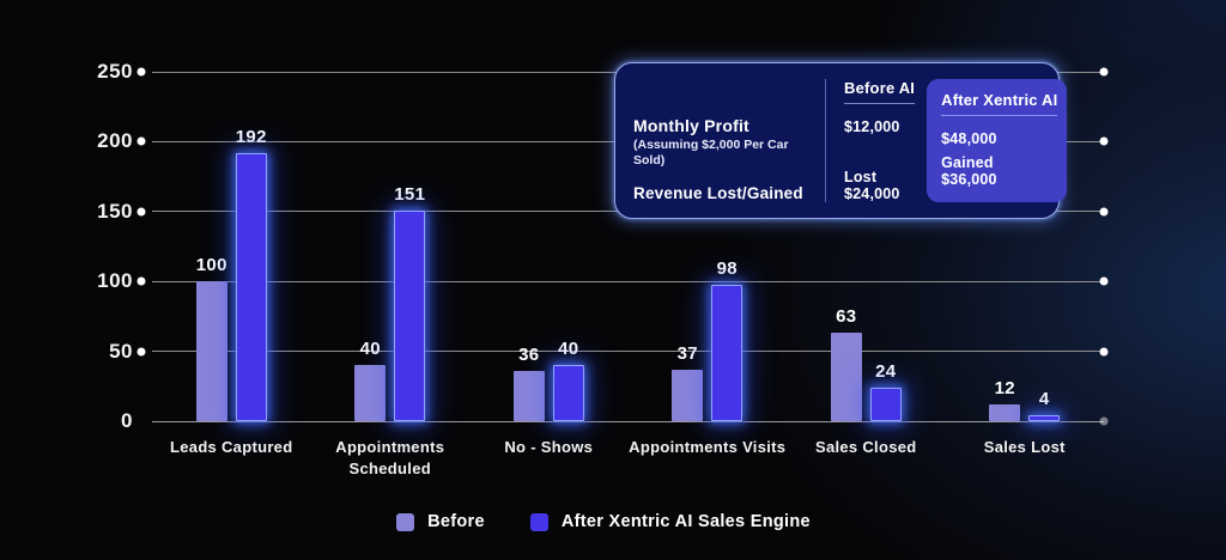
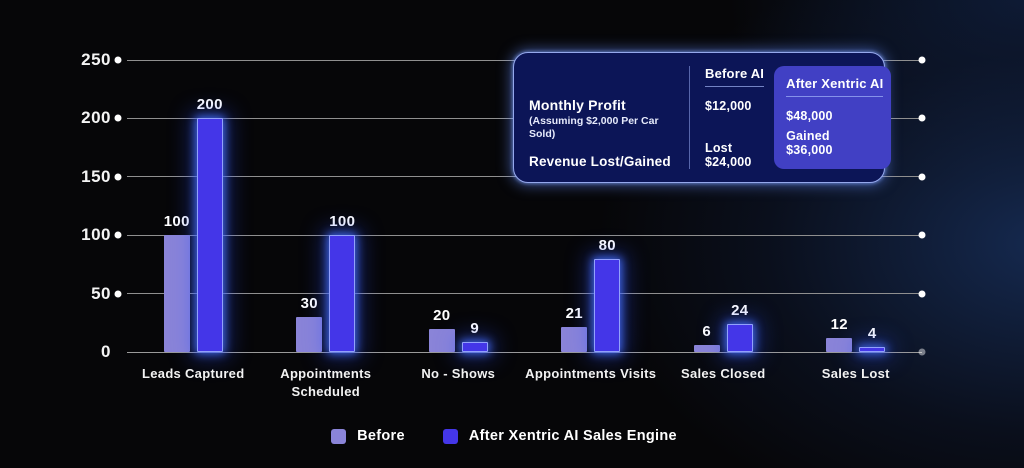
After Xentric AI Sales Engine/Leads Captured: 192 -> 200
Before/Appointments Scheduled: 40 -> 30
After Xentric AI Sales Engine/Appointments Scheduled: 151 -> 100
Before/No - Shows: 36 -> 20
After Xentric AI Sales Engine/No - Shows: 40 -> 9
Before/Appointments Visits: 37 -> 21
After Xentric AI Sales Engine/Appointments Visits: 98 -> 80
Before/Sales Closed: 63 -> 6
